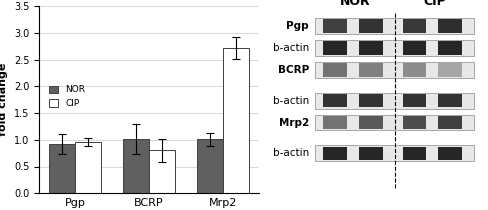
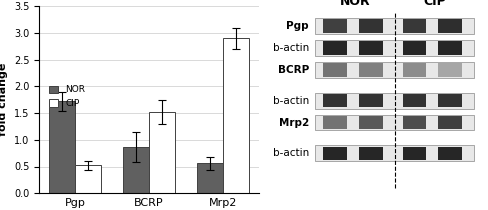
NOR/Pgp: 0.92 -> 1.72
CIP/Pgp: 0.96 -> 0.52
NOR/BCRP: 1.01 -> 0.86
CIP/BCRP: 0.80 -> 1.52
NOR/Mrp2: 1.01 -> 0.56
CIP/Mrp2: 2.72 -> 2.90
